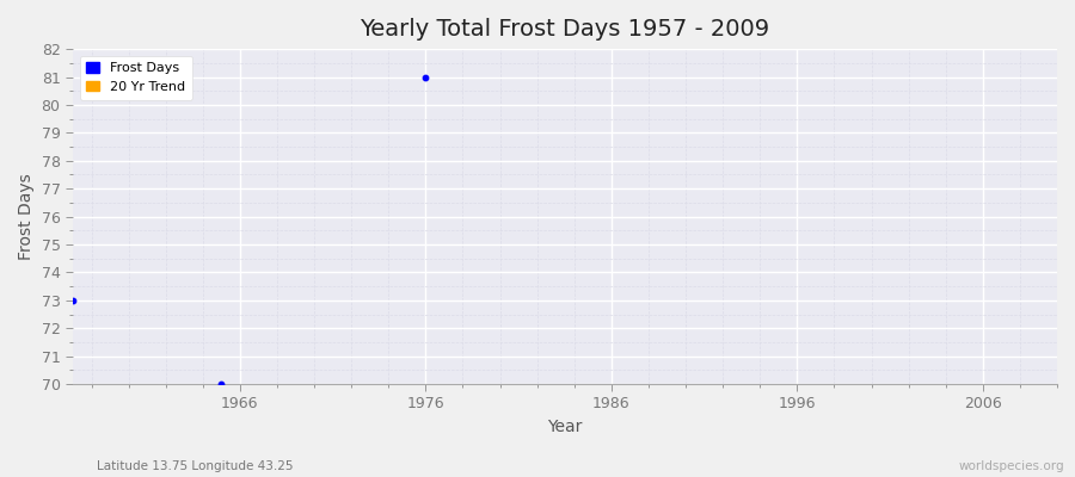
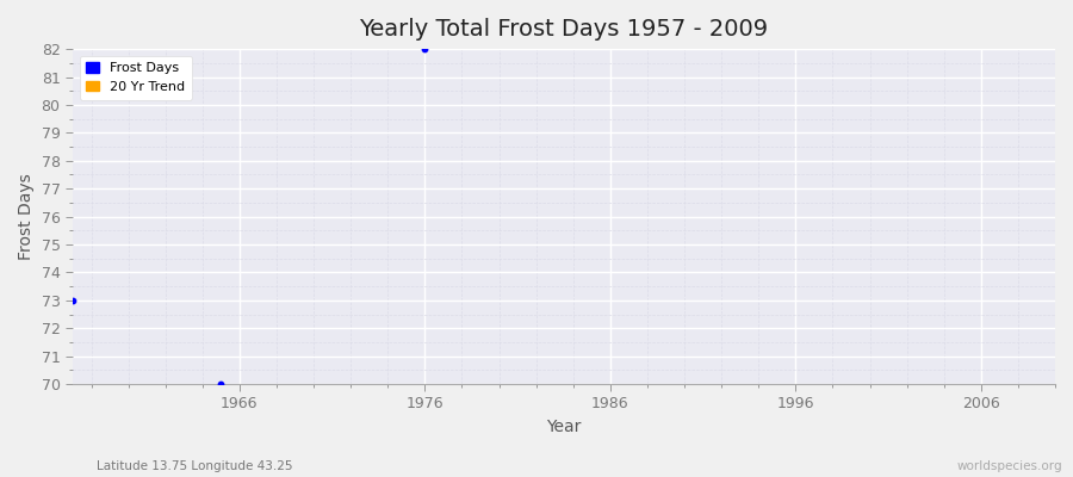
1976: 81 -> 82
